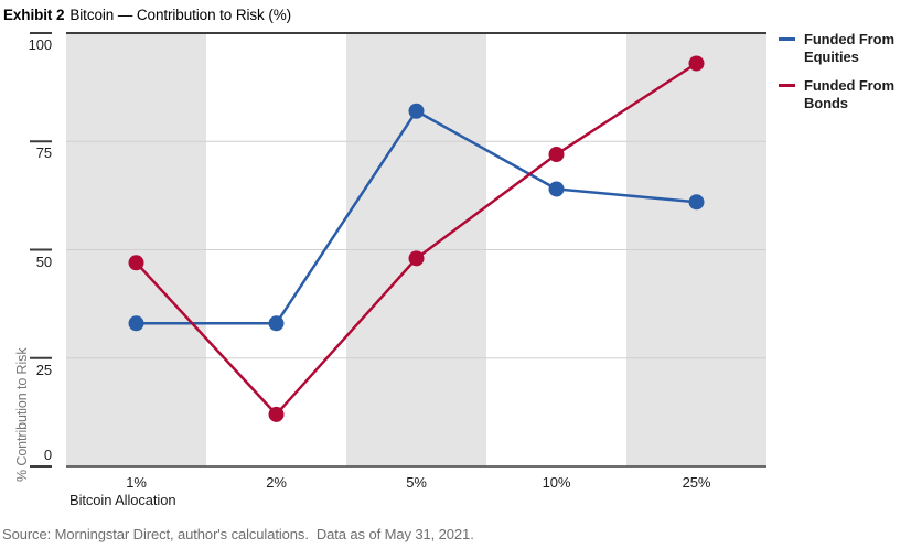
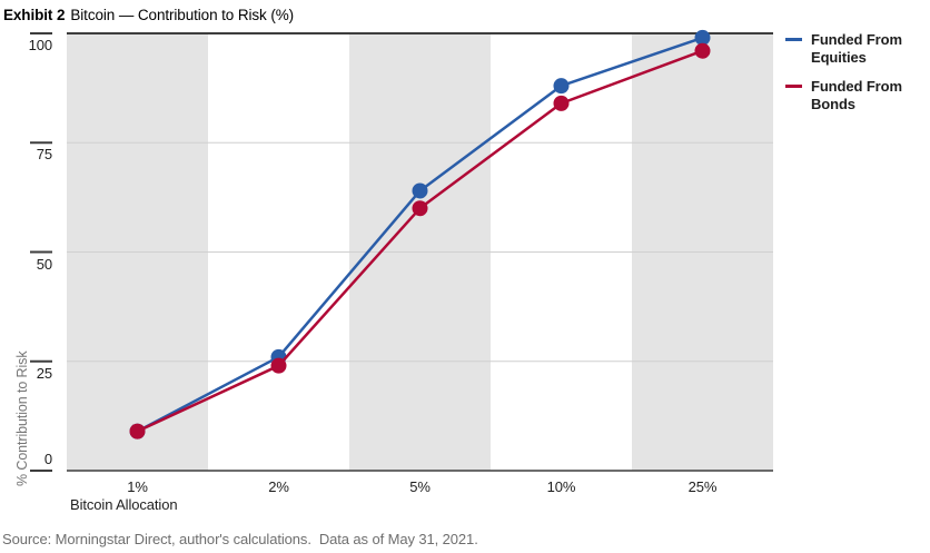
Funded From Equities/1%: 33 -> 9
Funded From Bonds/1%: 47 -> 9
Funded From Equities/2%: 33 -> 26
Funded From Bonds/2%: 12 -> 24
Funded From Equities/5%: 82 -> 64
Funded From Bonds/5%: 48 -> 60
Funded From Equities/10%: 64 -> 88
Funded From Bonds/10%: 72 -> 84
Funded From Equities/25%: 61 -> 99
Funded From Bonds/25%: 93 -> 96
